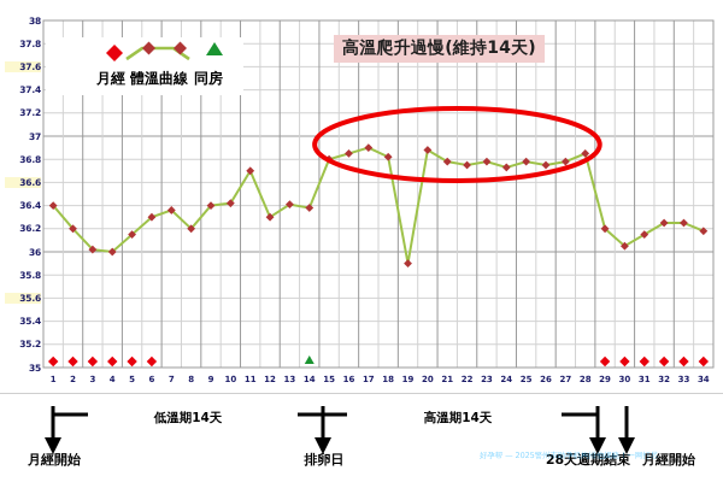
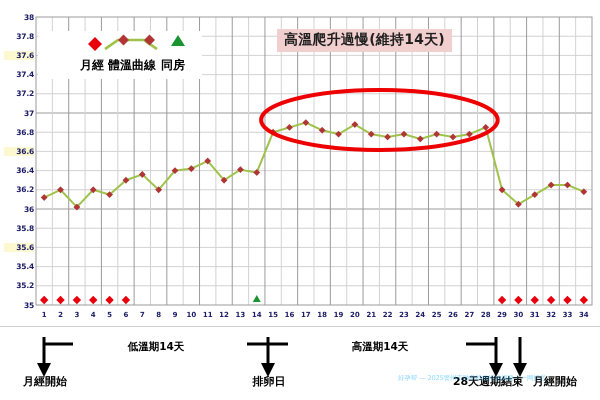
1: 36.4 -> 36.1
4: 36.0 -> 36.2
11: 36.7 -> 36.5
19: 35.9 -> 36.8
